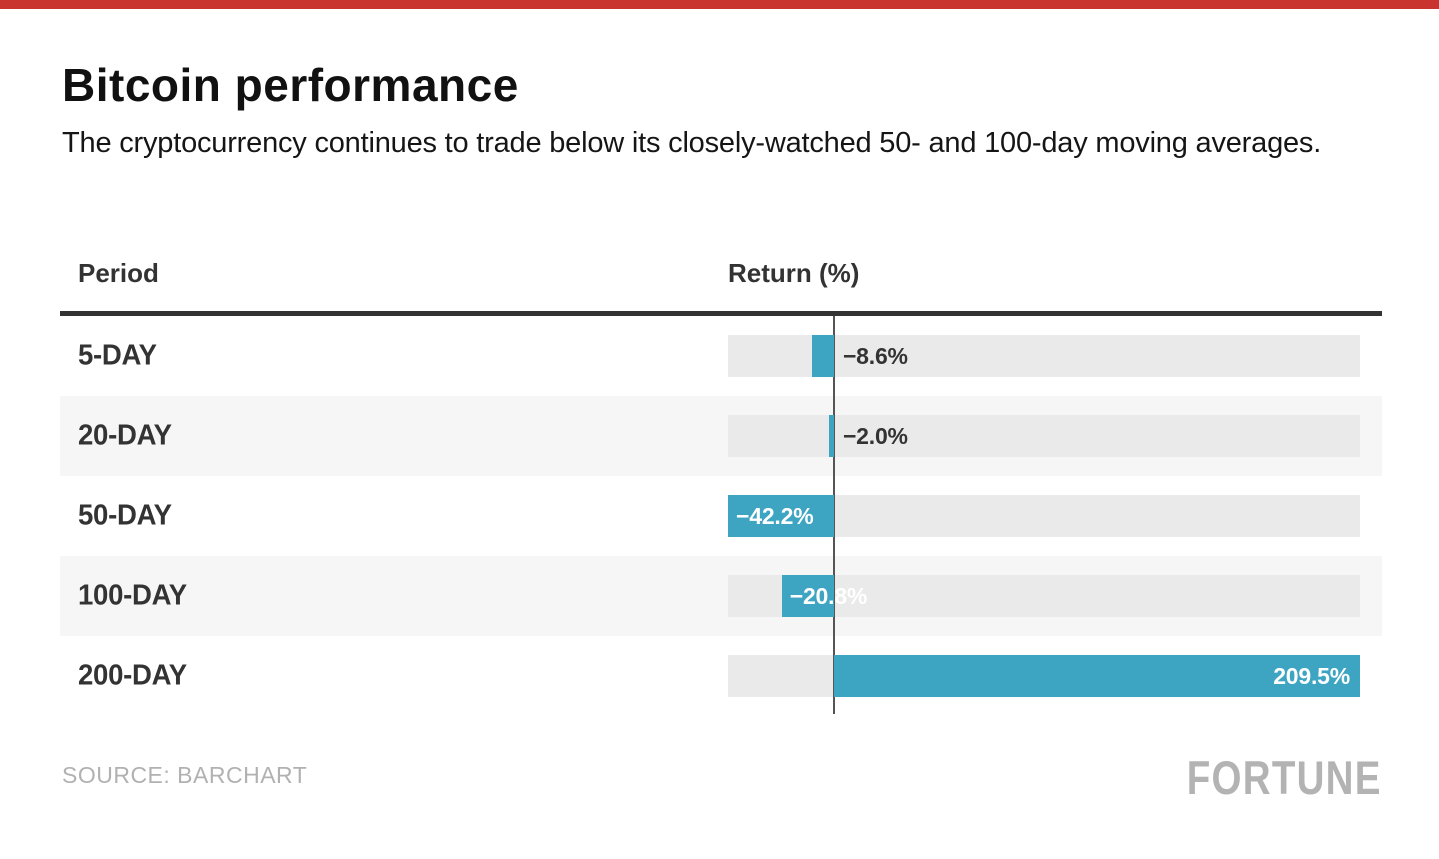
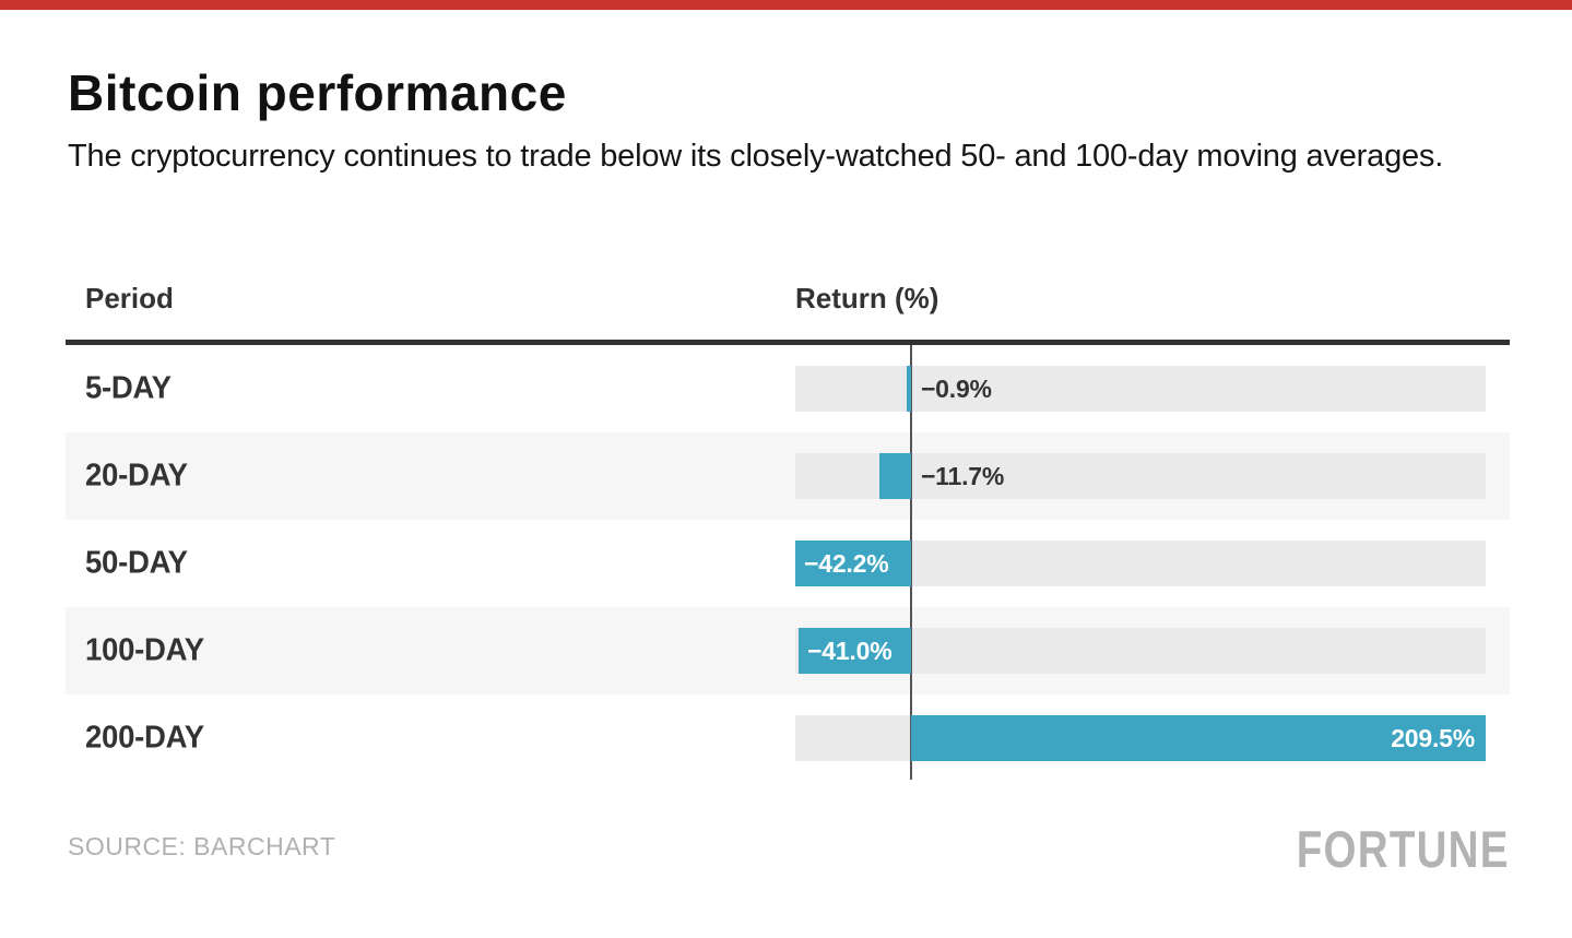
5-DAY: −8.6% -> −0.9%
20-DAY: −2.0% -> −11.7%
100-DAY: −20.8% -> −41.0%
